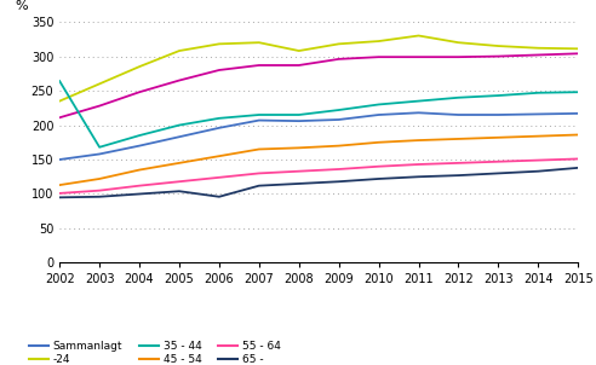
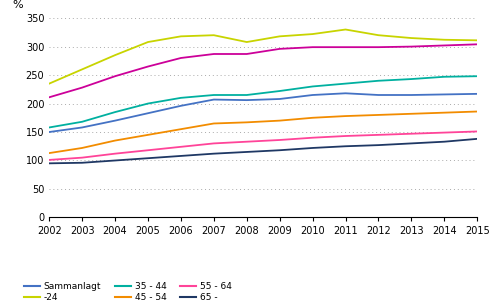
35 - 44/2002: 264 -> 158
65 -/2006: 96 -> 108
